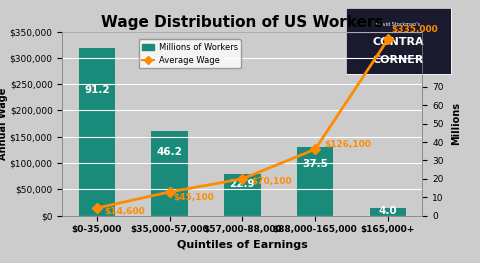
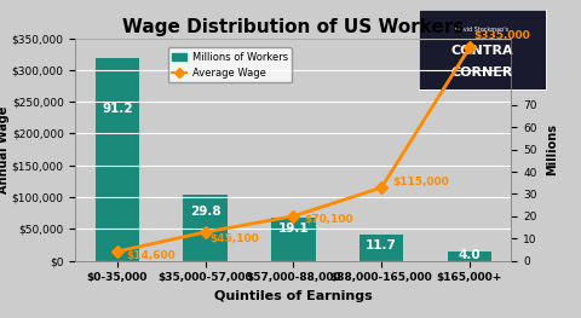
Millions of Workers/$35,000-57,000: 46.2 -> 29.8
Millions of Workers/$57,000-88,000: 22.9 -> 19.1
Millions of Workers/$88,000-165,000: 37.5 -> 11.7
Average Wage/$88,000-165,000: $126,100 -> $115,000
